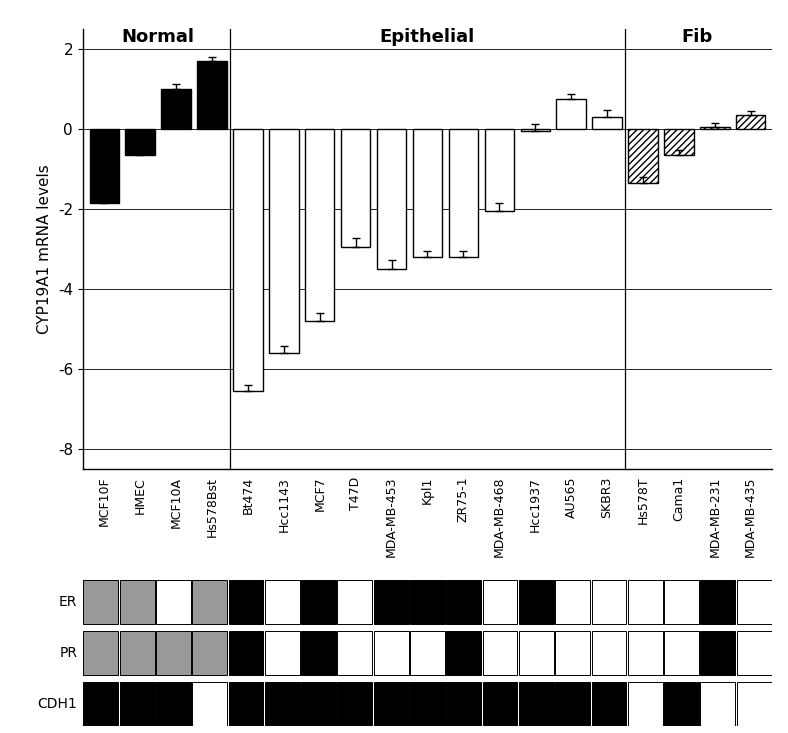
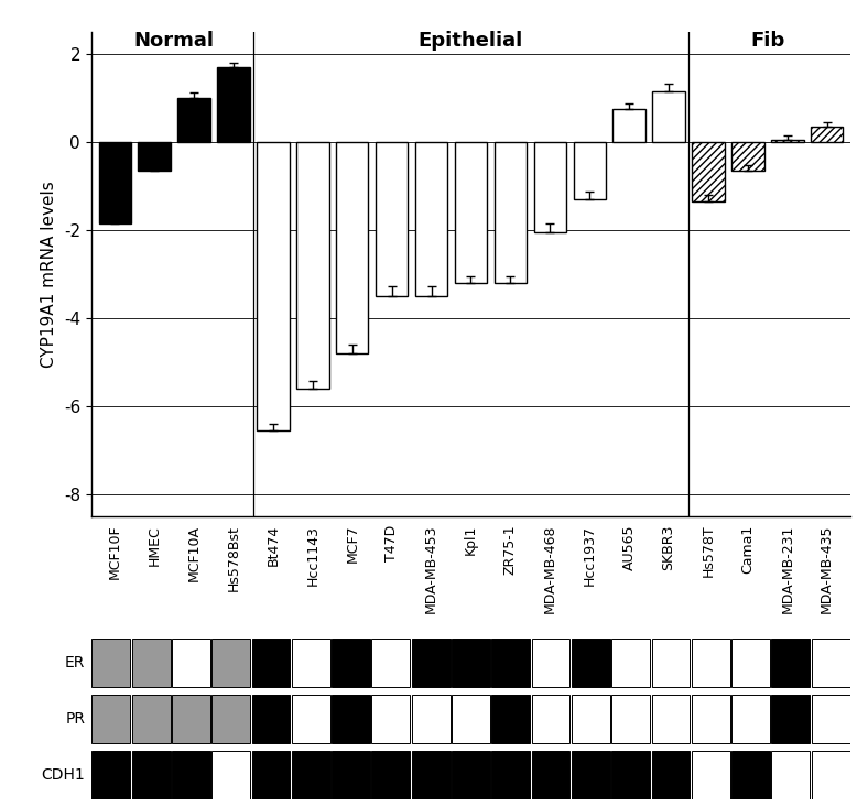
T47D: -2.95 -> -3.50
Hcc1937: -0.05 -> -1.30
SKBR3: 0.30 -> 1.15
